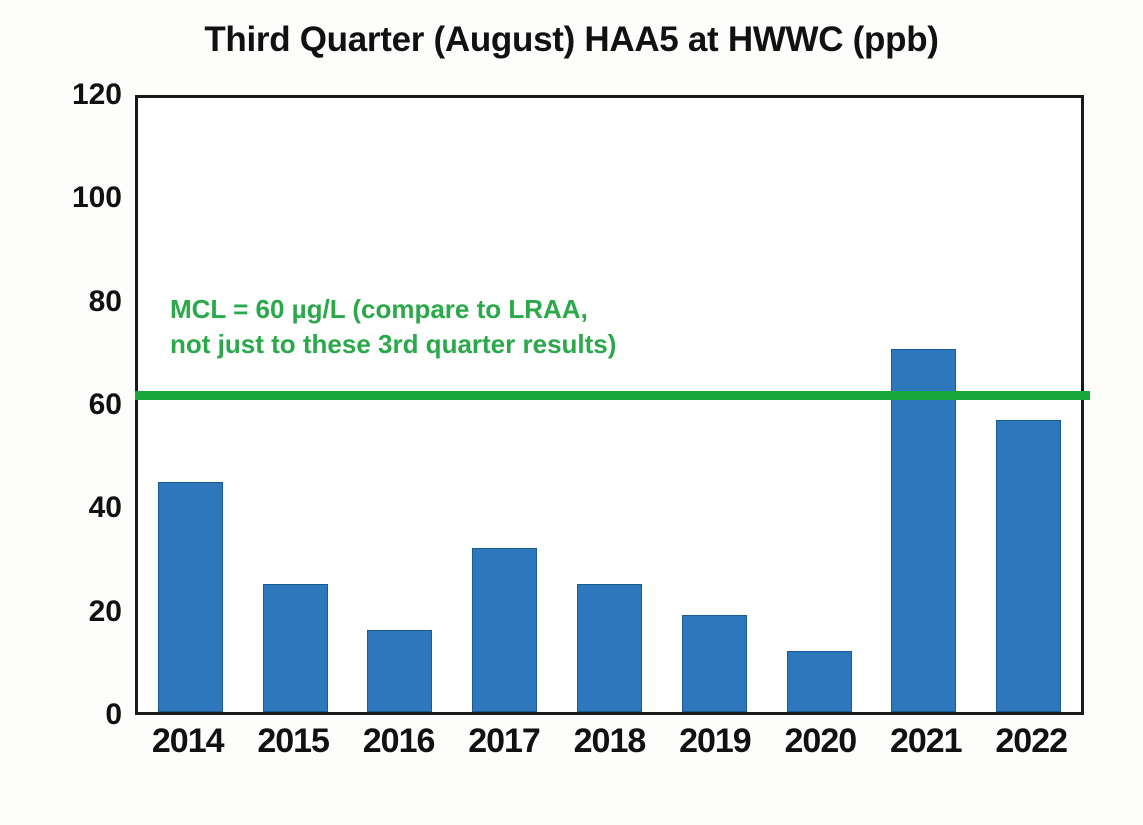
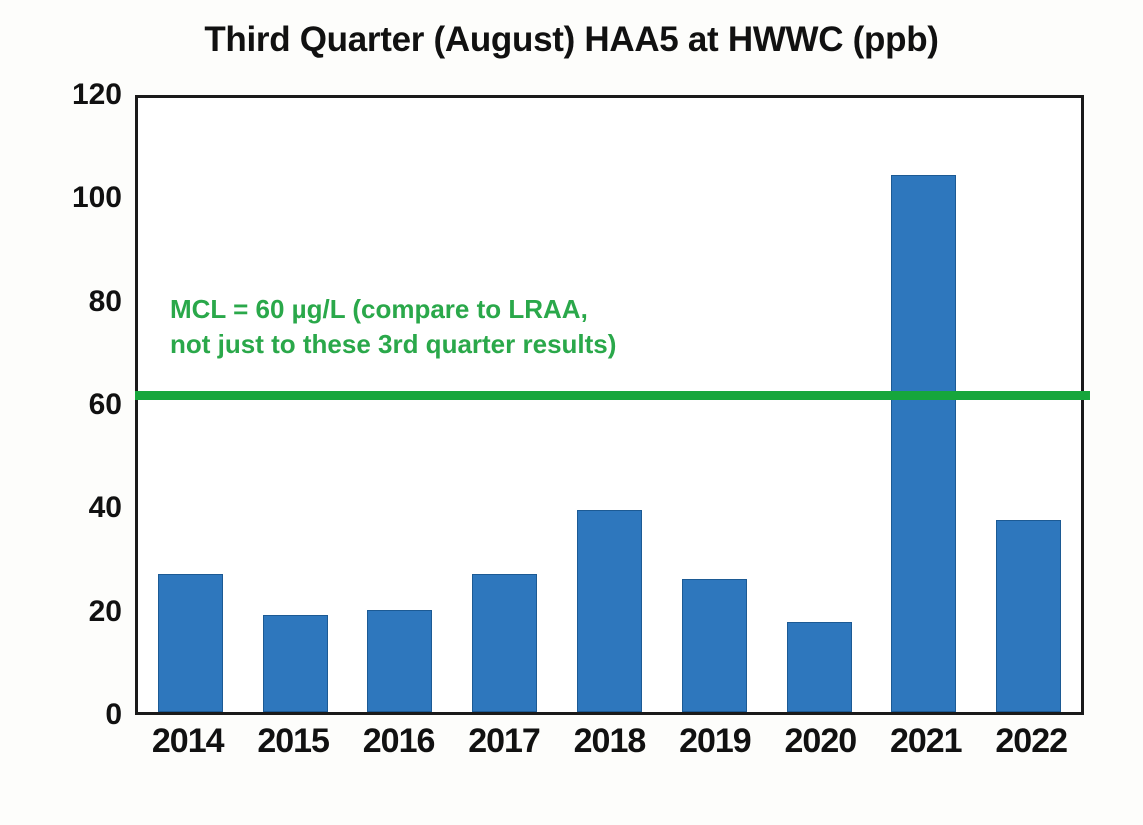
2014: 45 -> 27
2015: 25 -> 19
2016: 16 -> 20
2017: 32 -> 27
2018: 25 -> 40
2019: 19 -> 26
2020: 12 -> 18
2021: 71 -> 105
2022: 57 -> 38
